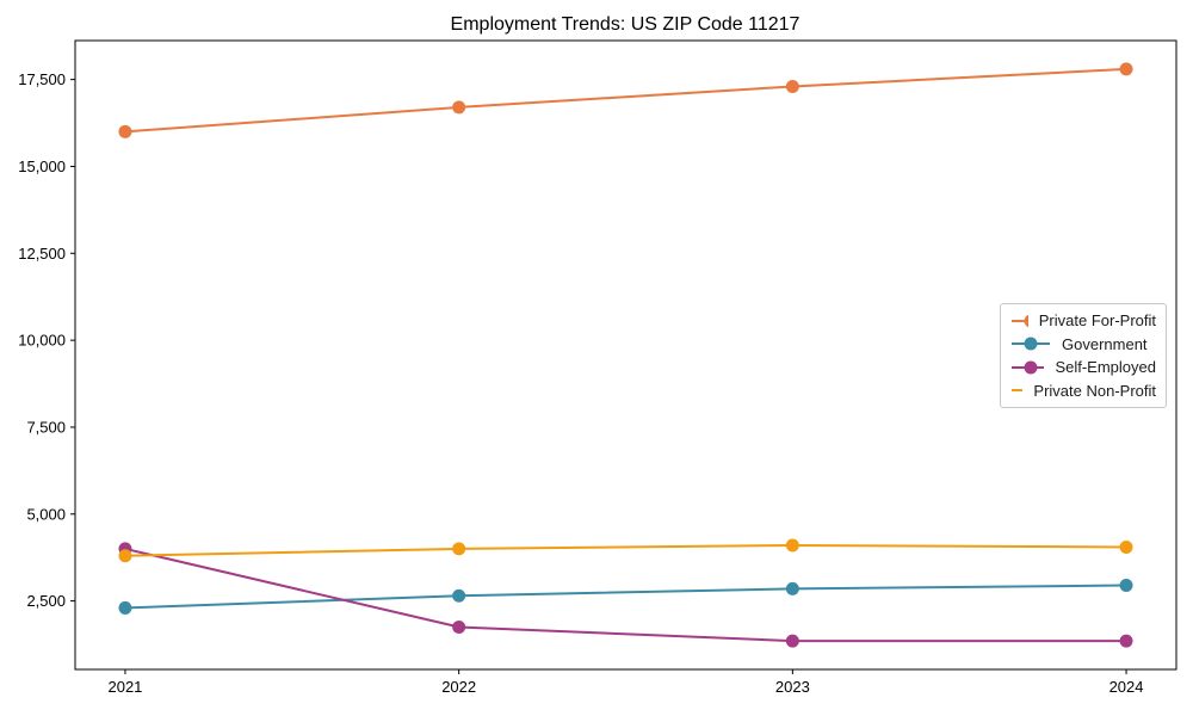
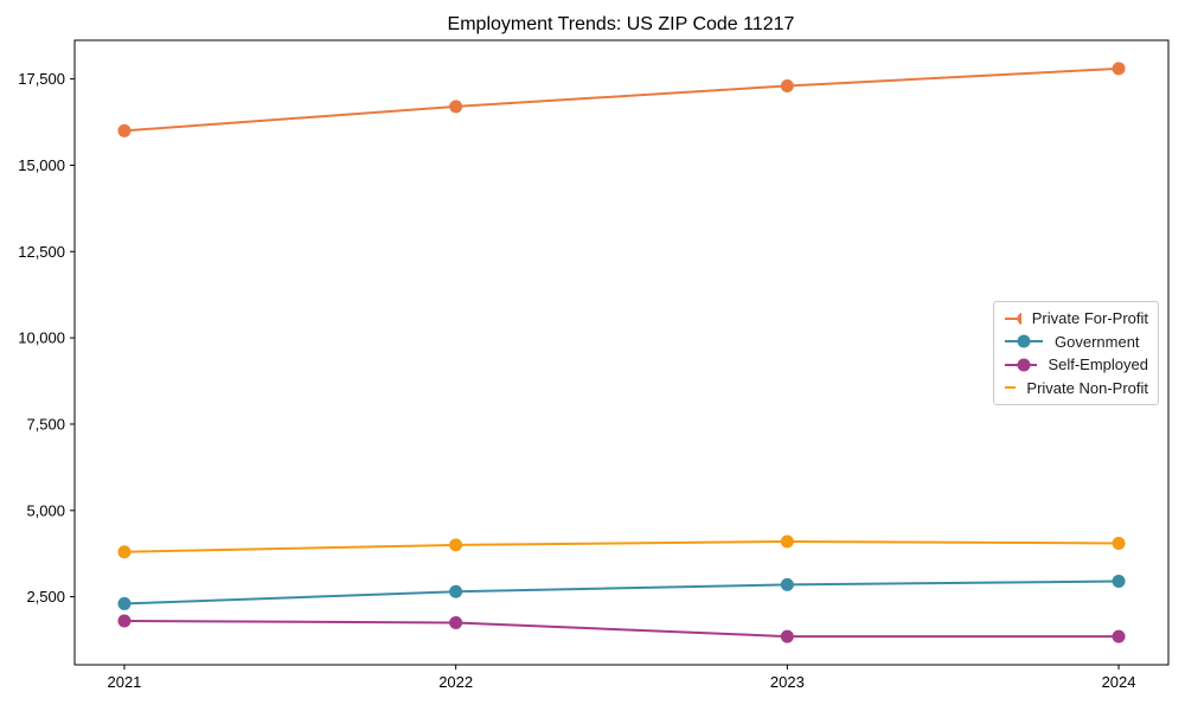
Self-Employed/2021: 4000 -> 1800
